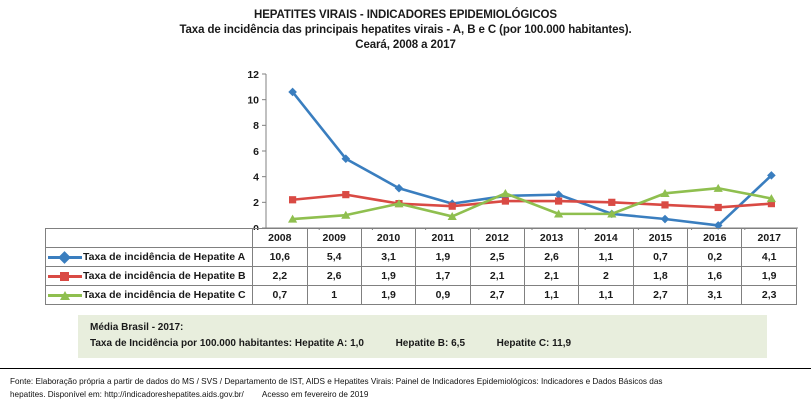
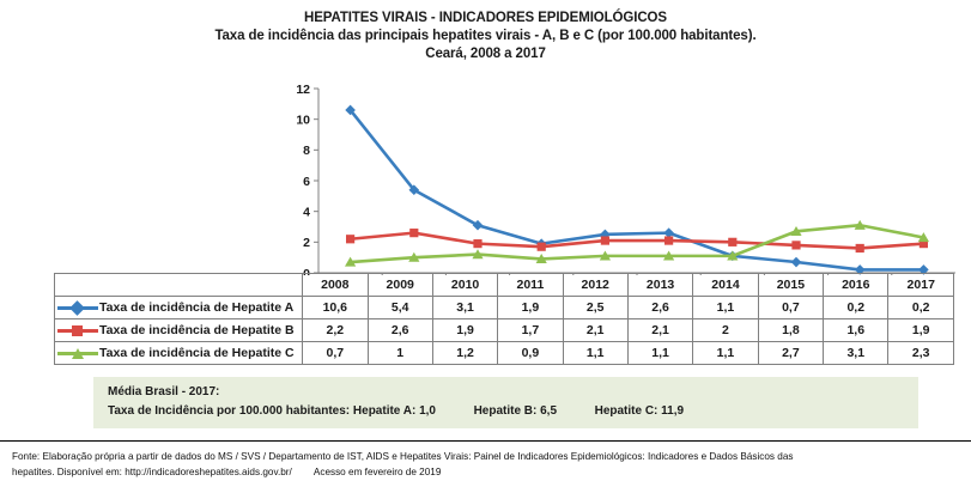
Taxa de incidência de Hepatite C/2010: 1,9 -> 1,2
Taxa de incidência de Hepatite C/2012: 2,7 -> 1,1
Taxa de incidência de Hepatite A/2017: 4,1 -> 0,2
